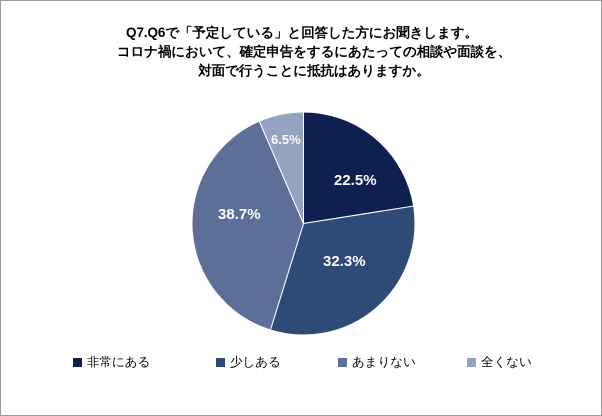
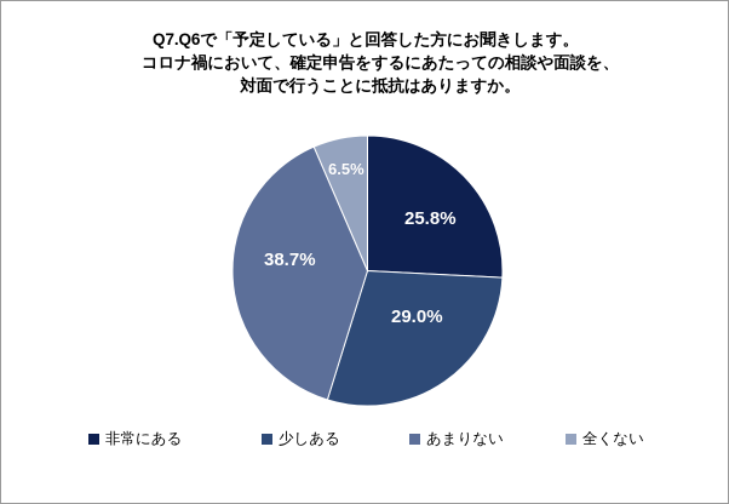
非常にある: 22.5% -> 25.8%
少しある: 32.3% -> 29.0%
